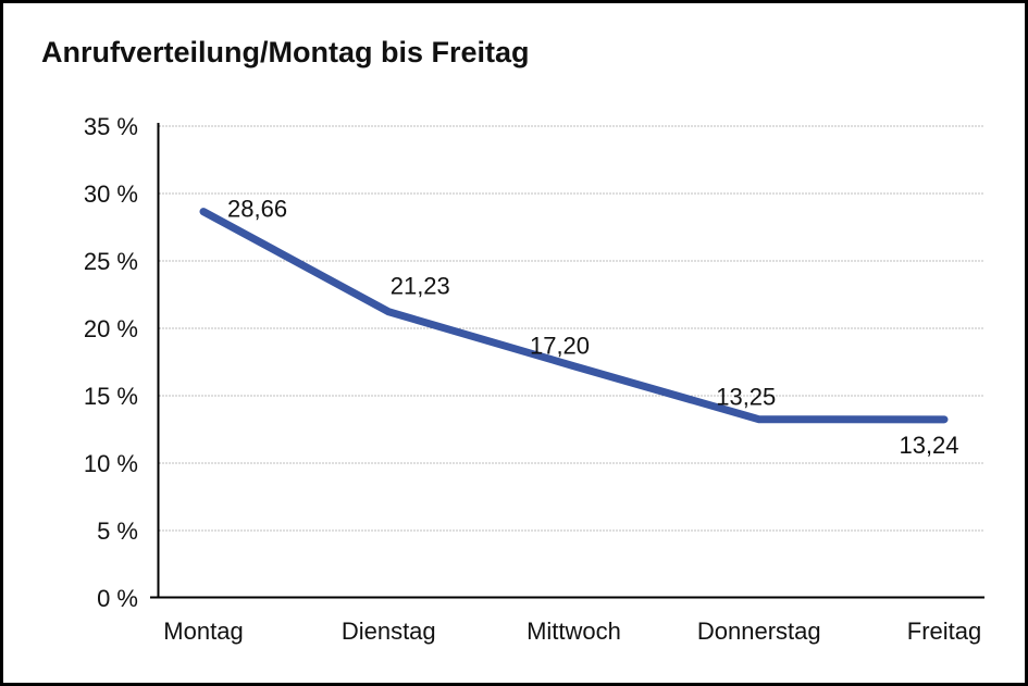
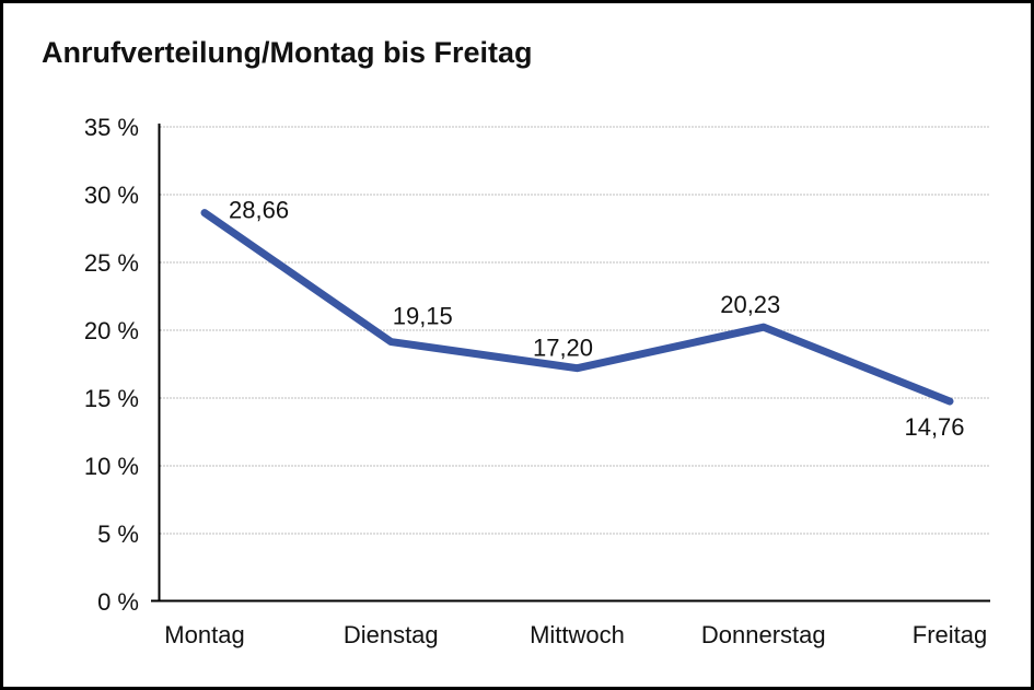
Dienstag: 21,23 -> 19,15
Donnerstag: 13,25 -> 20,23
Freitag: 13,24 -> 14,76
